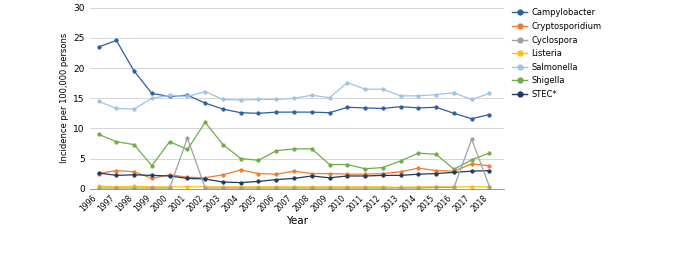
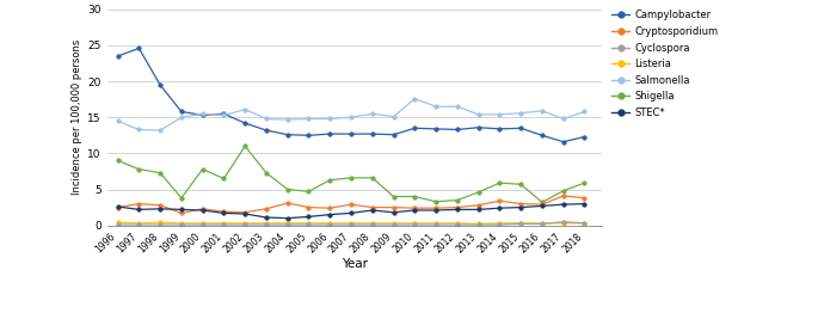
Cyclospora/2001: 8.4 -> 0.1
Cyclospora/2017: 8.2 -> 0.5
